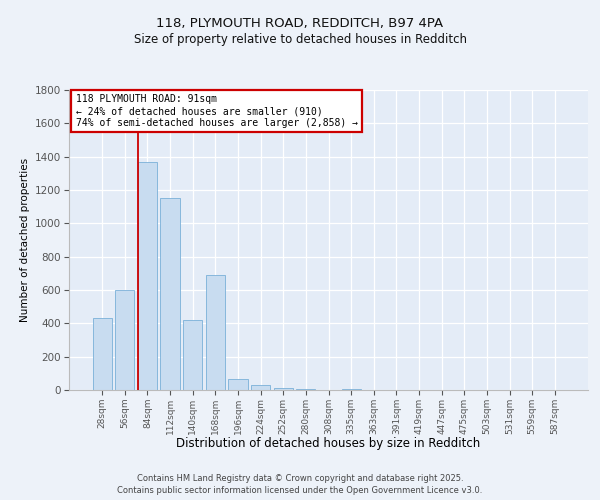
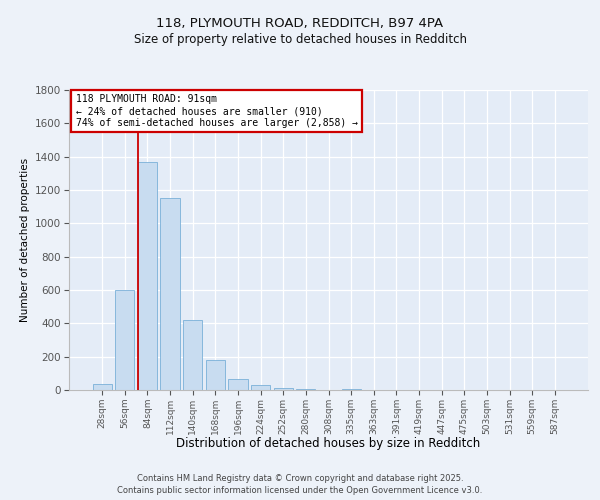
28sqm: 430 -> 40
168sqm: 690 -> 180
